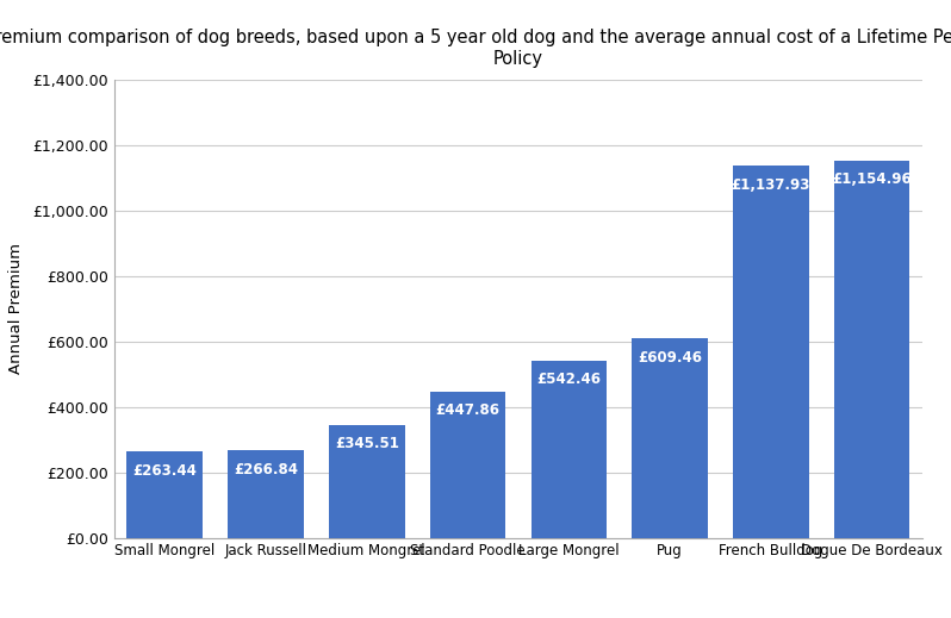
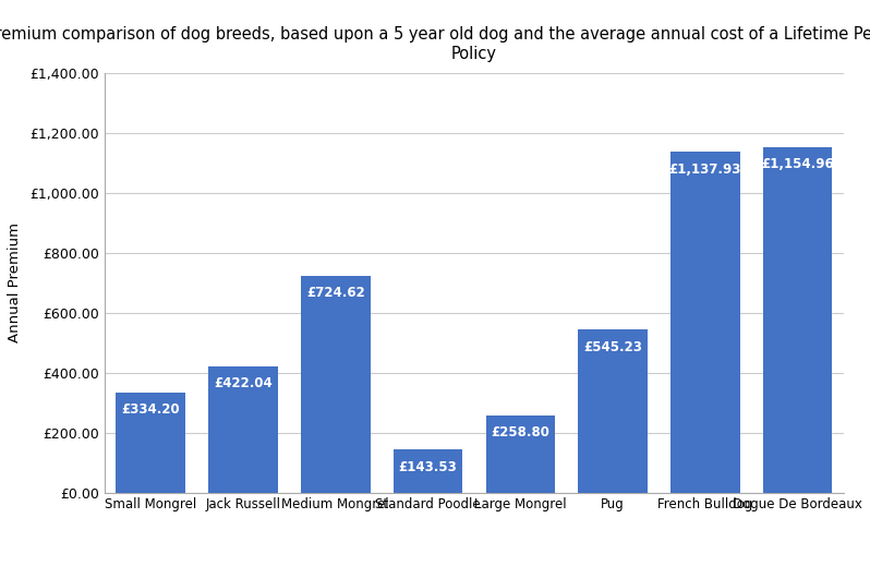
Small Mongrel: £263.44 -> £334.20
Jack Russell: £266.84 -> £422.04
Medium Mongrel: £345.51 -> £724.62
Standard Poodle: £447.86 -> £143.53
Large Mongrel: £542.46 -> £258.80
Pug: £609.46 -> £545.23
